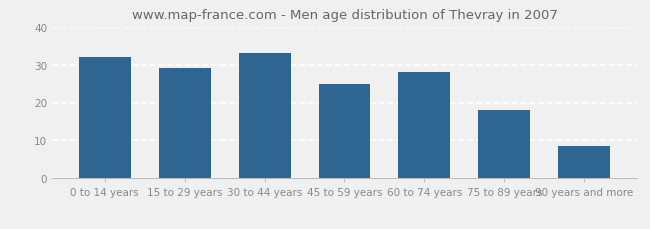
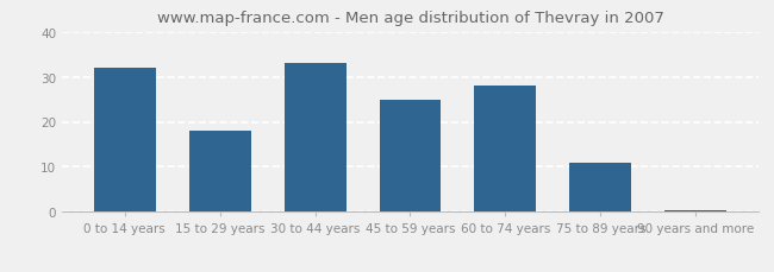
15 to 29 years: 29.0 -> 18.0
75 to 89 years: 18.0 -> 11.0
90 years and more: 8.5 -> 0.5
